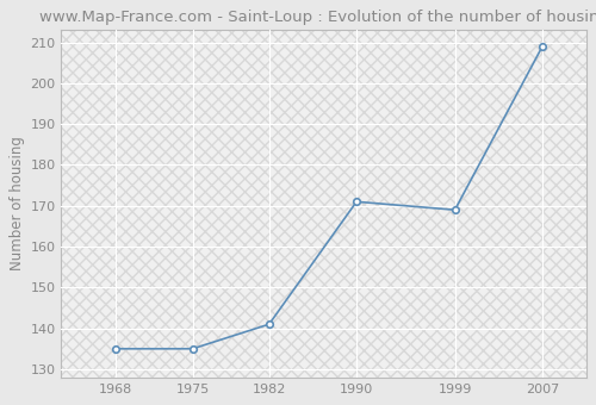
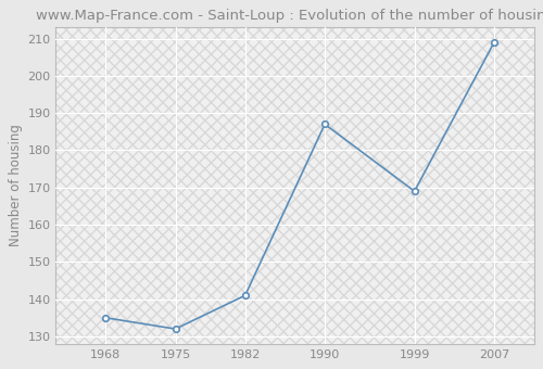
1975: 135 -> 132
1990: 171 -> 187
